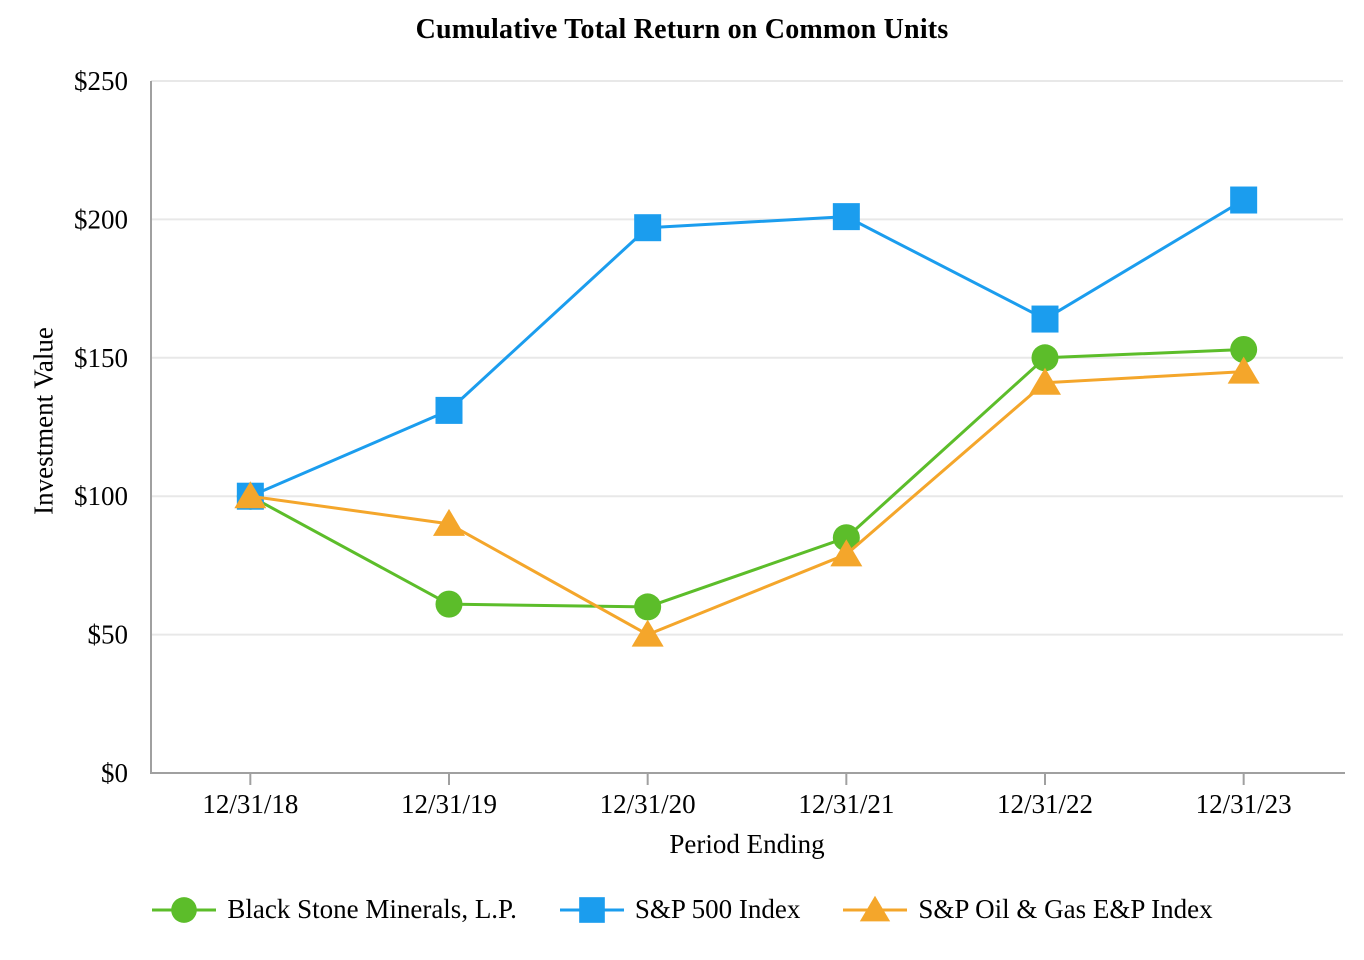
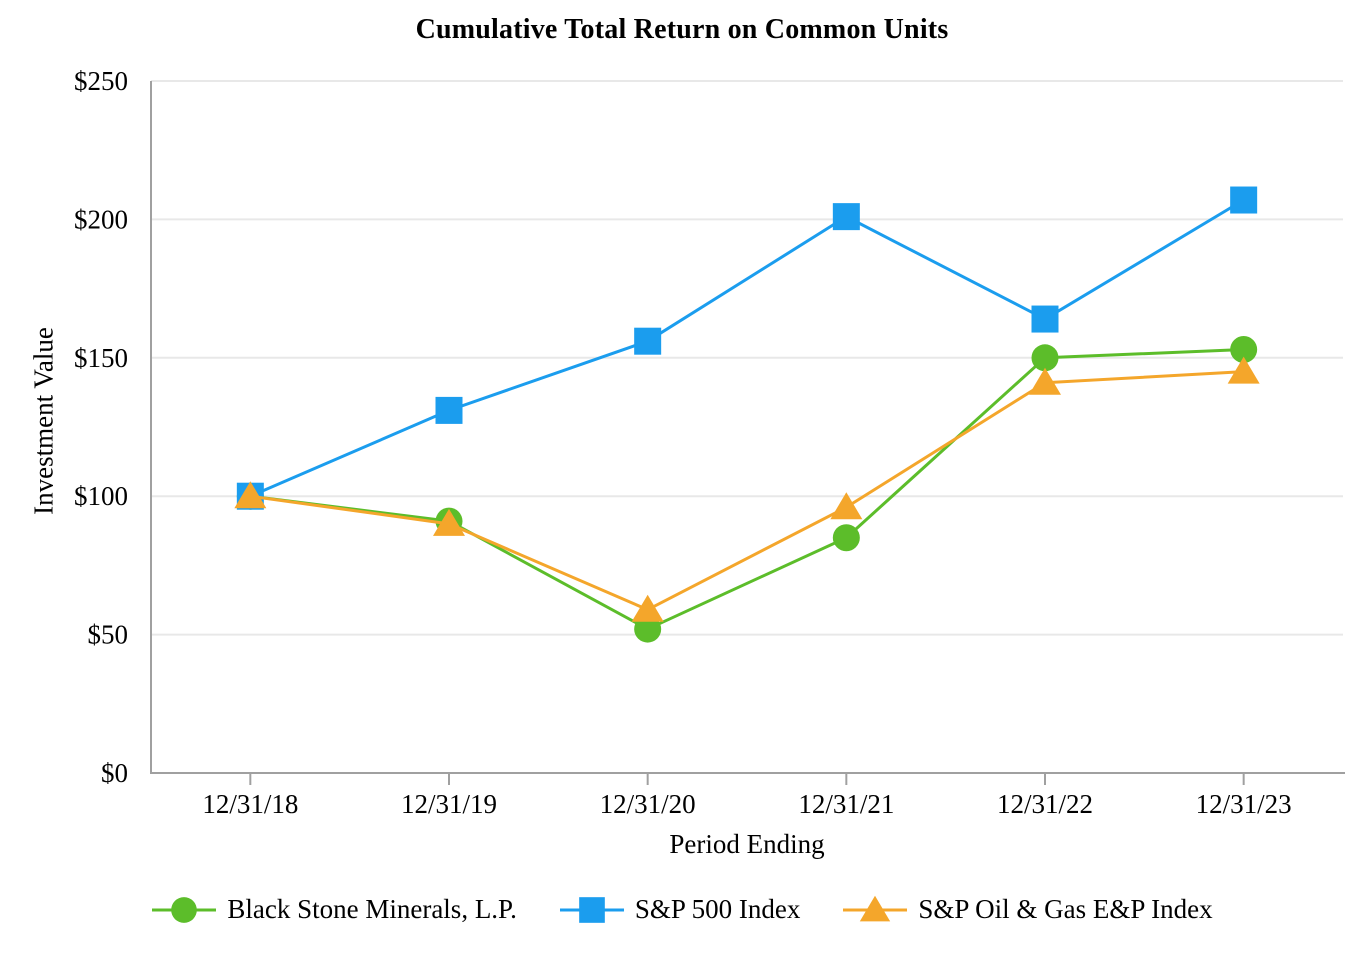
Black Stone Minerals, L.P./12/31/19: $61 -> $91
Black Stone Minerals, L.P./12/31/20: $60 -> $52
S&P 500 Index/12/31/20: $197 -> $156
S&P Oil & Gas E&P Index/12/31/20: $50 -> $59
S&P Oil & Gas E&P Index/12/31/21: $79 -> $96
